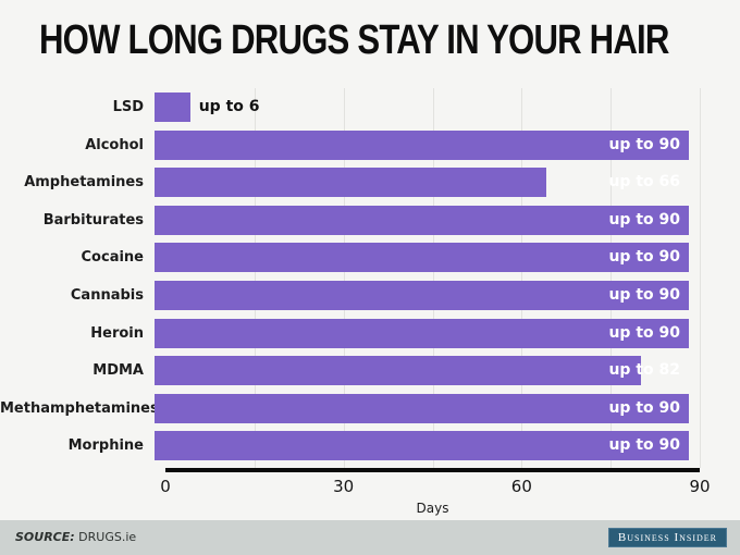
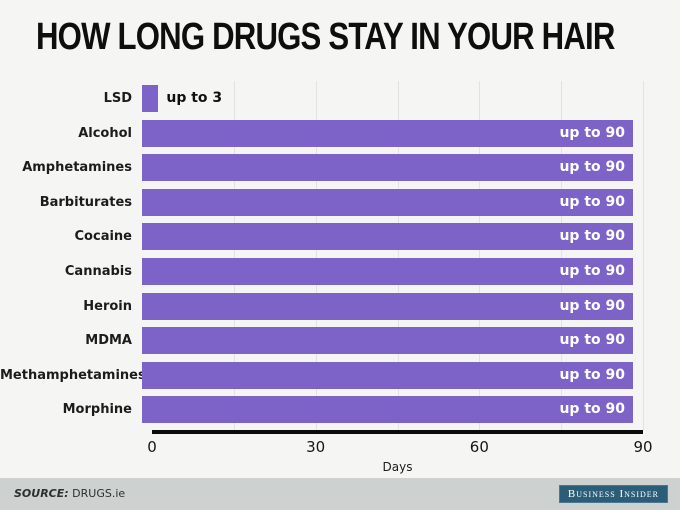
LSD: 6 -> 3
Amphetamines: 66 -> 90
MDMA: 82 -> 90
